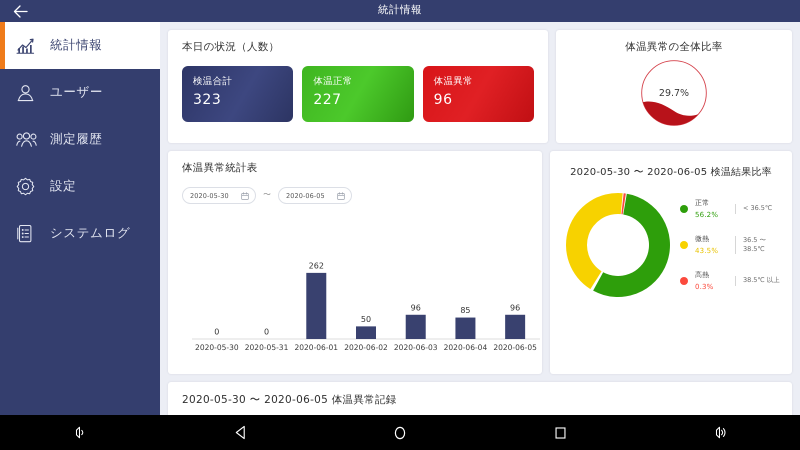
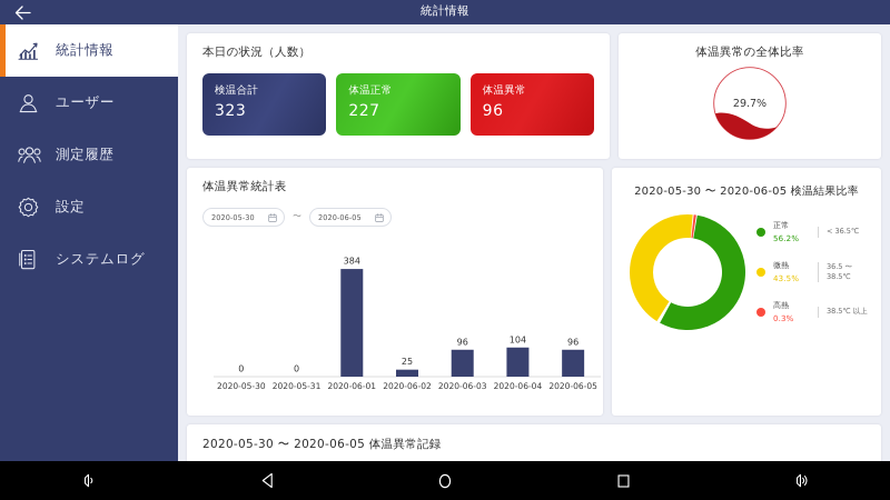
体温異常統計表/2020-06-01: 262 -> 384
体温異常統計表/2020-06-02: 50 -> 25
体温異常統計表/2020-06-04: 85 -> 104
